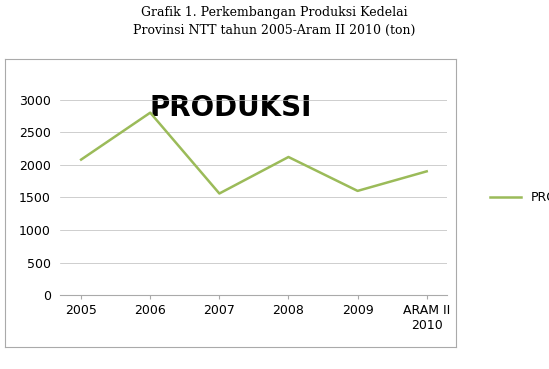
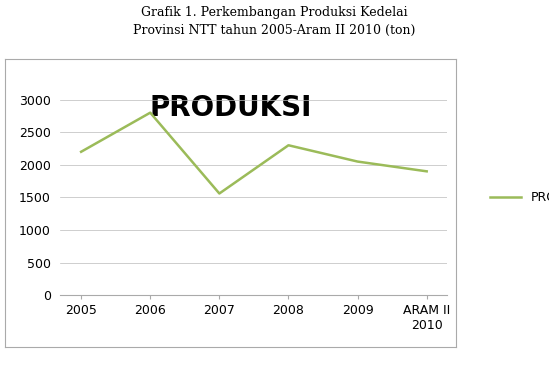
2005: 2080 -> 2200
2008: 2120 -> 2300
2009: 1600 -> 2050
